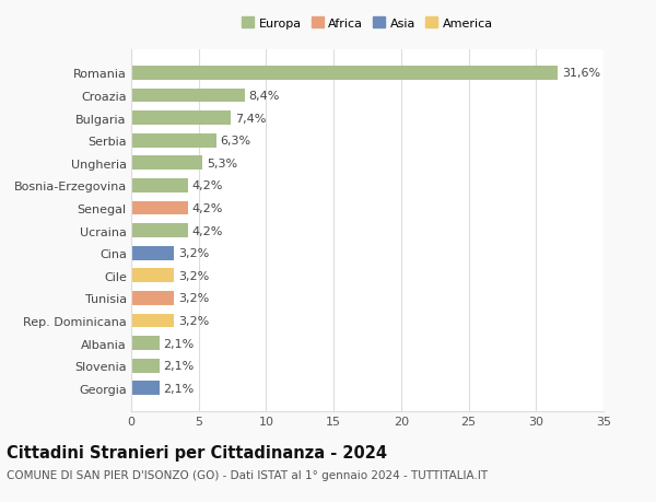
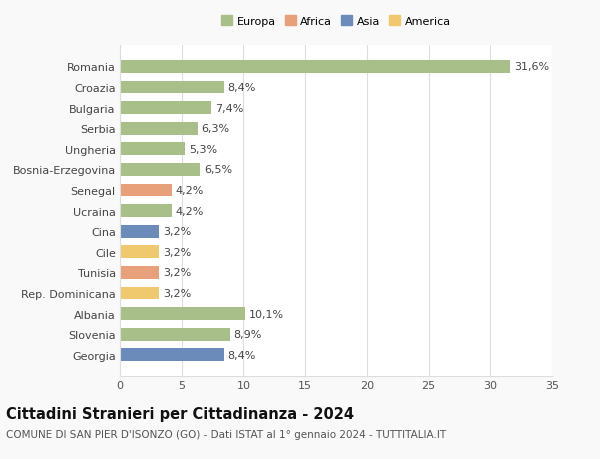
Bosnia-Erzegovina: 4,2% -> 6,5%
Albania: 2,1% -> 10,1%
Slovenia: 2,1% -> 8,9%
Georgia: 2,1% -> 8,4%
